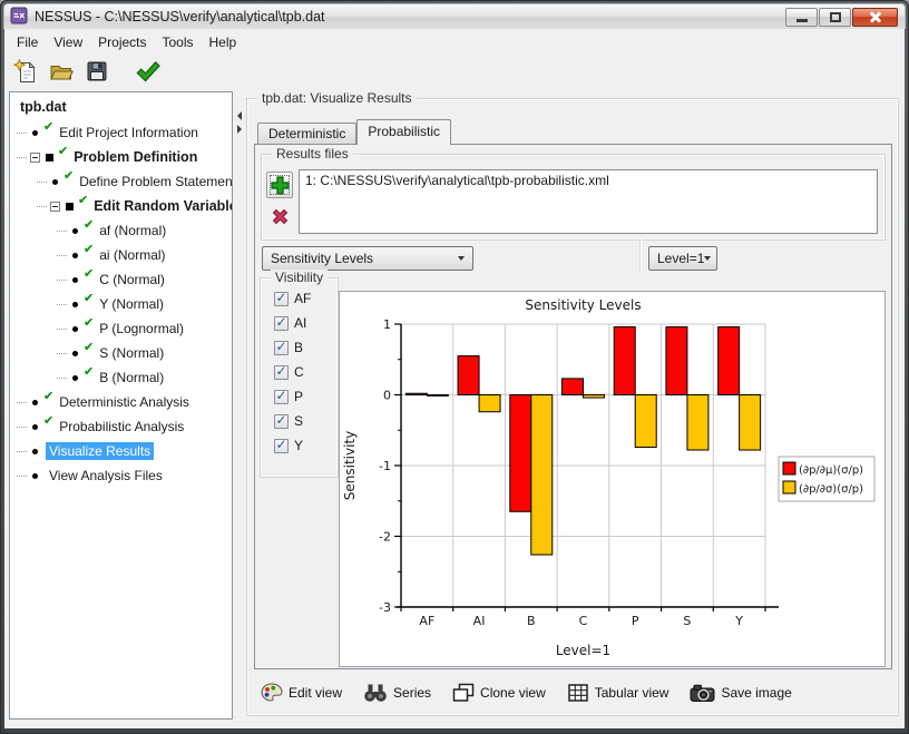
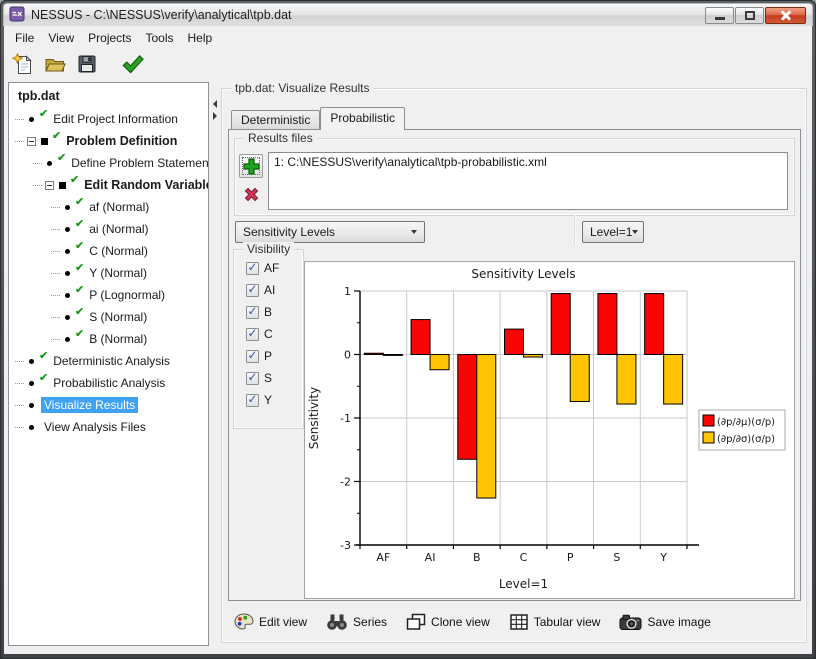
(∂p/∂μ)(σ/p)/C: 0.2 -> 0.4
